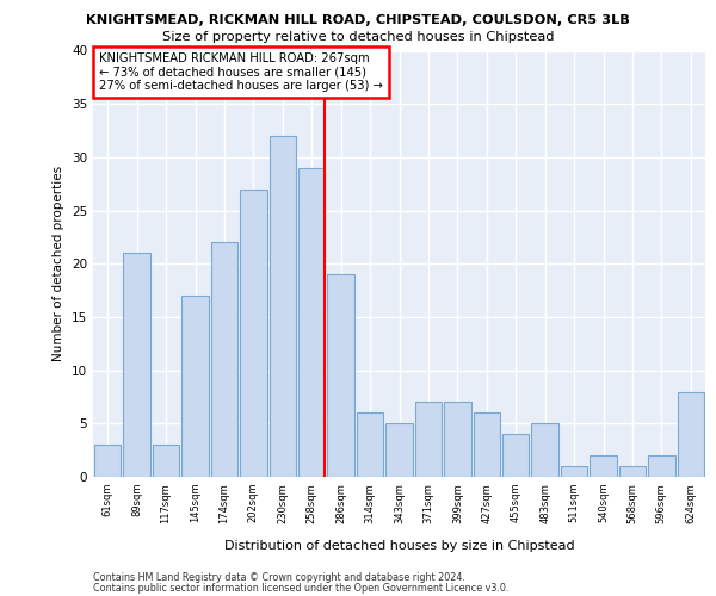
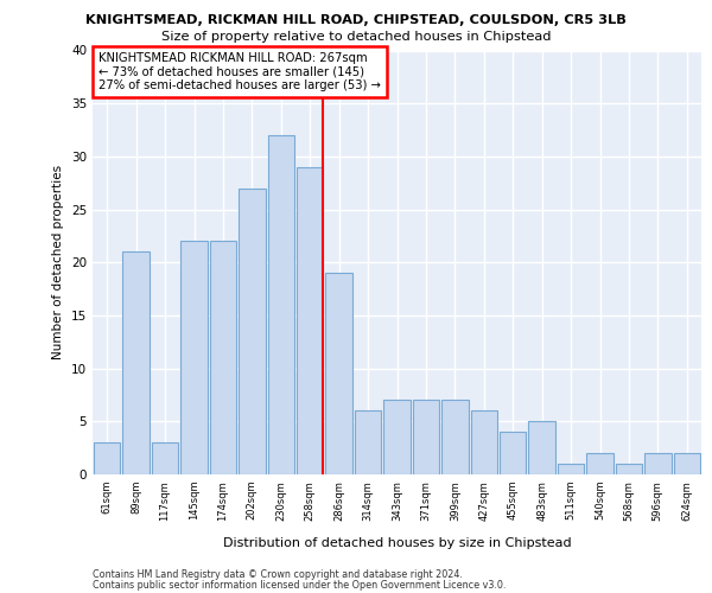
145sqm: 17 -> 22
343sqm: 5 -> 7
624sqm: 8 -> 2
